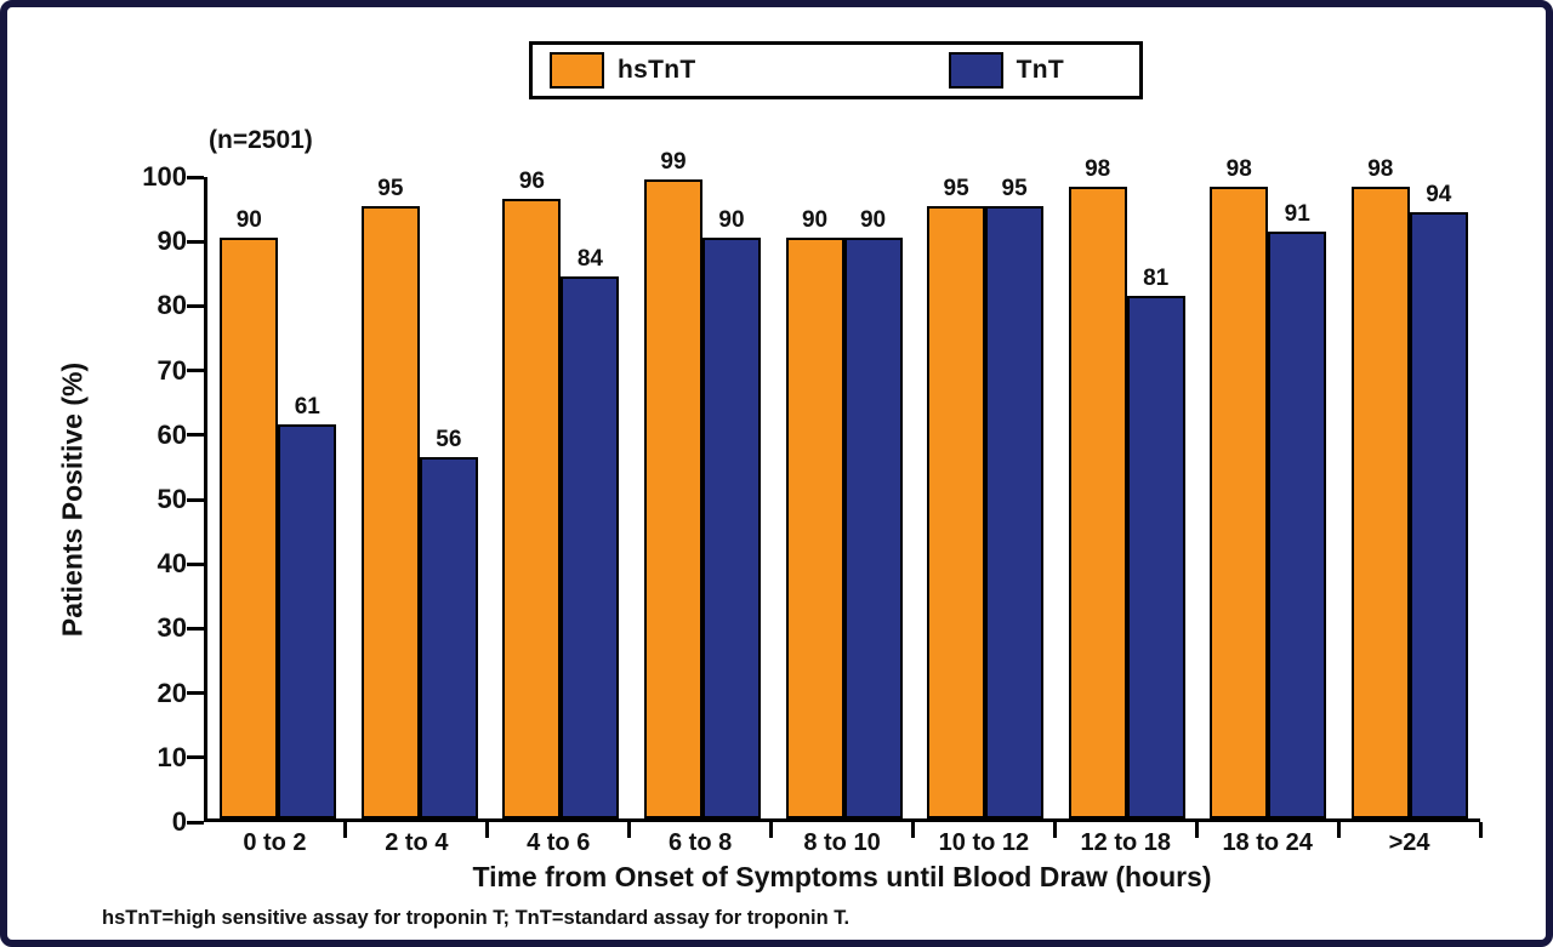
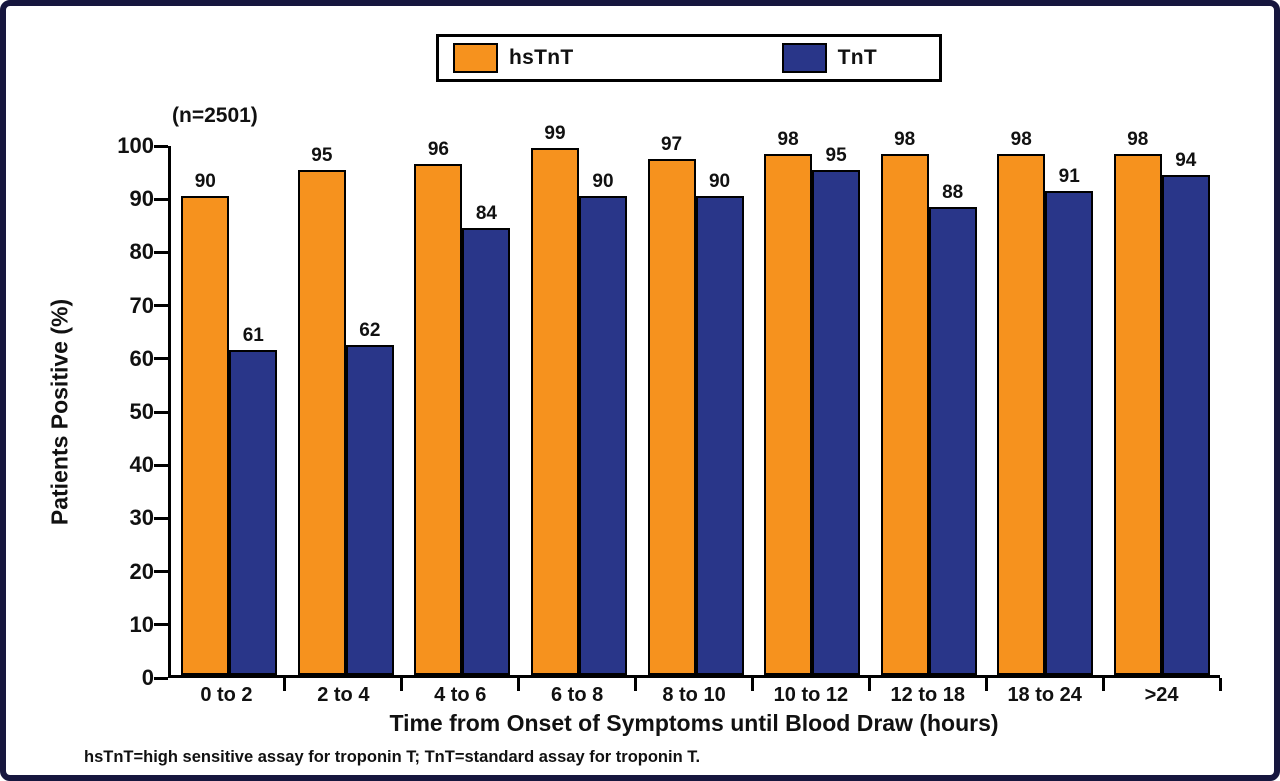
TnT/2 to 4: 56 -> 62
hsTnT/8 to 10: 90 -> 97
hsTnT/10 to 12: 95 -> 98
TnT/12 to 18: 81 -> 88
